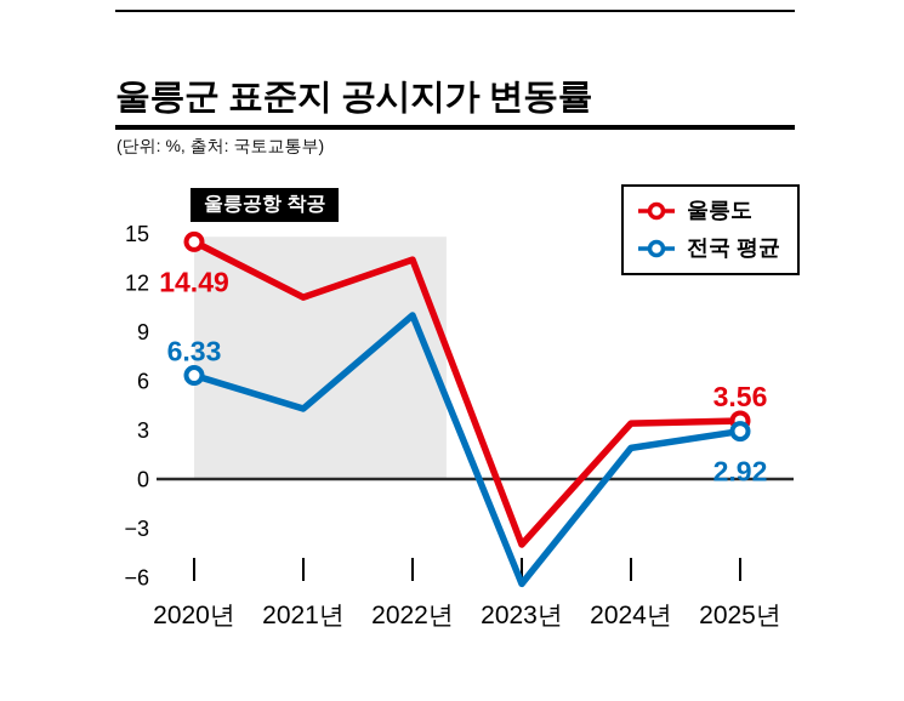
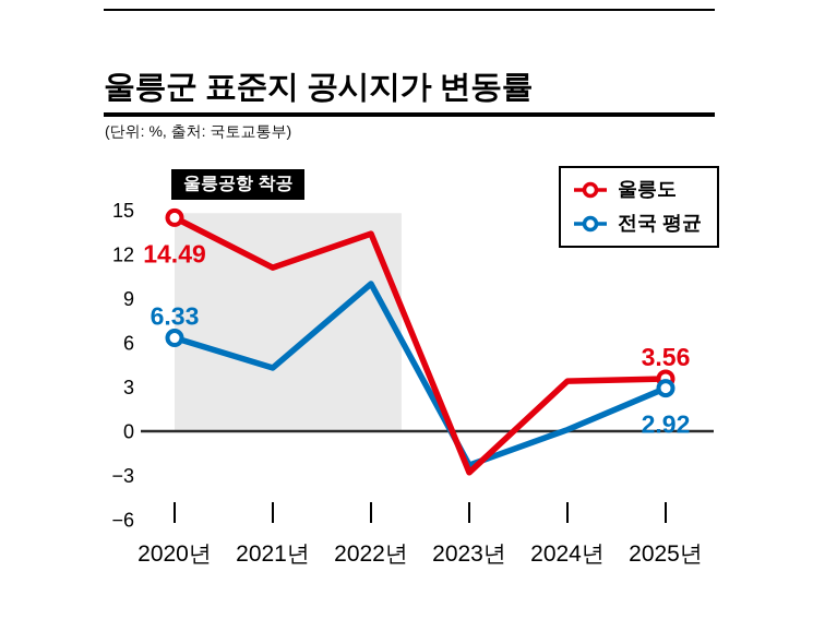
울릉도/2023년: -4.0 -> -2.8
전국 평균/2023년: -6.4 -> -2.3
전국 평균/2024년: 1.9 -> 0.1
